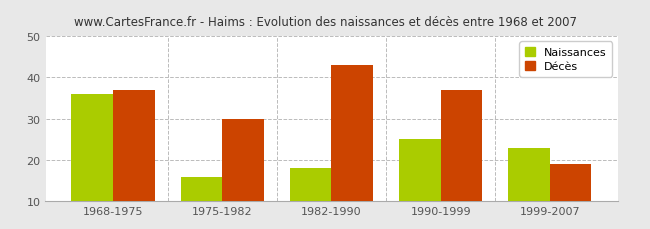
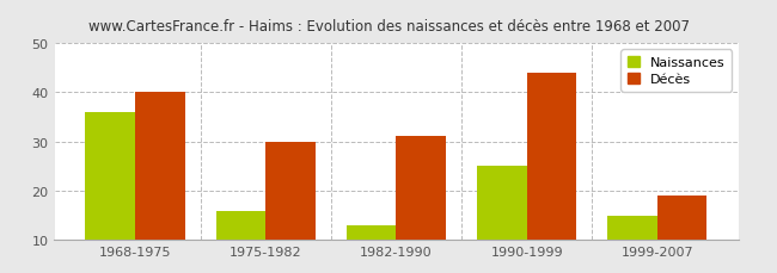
Décès/1968-1975: 37 -> 40
Naissances/1982-1990: 18 -> 13
Décès/1982-1990: 43 -> 31
Décès/1990-1999: 37 -> 44
Naissances/1999-2007: 23 -> 15
